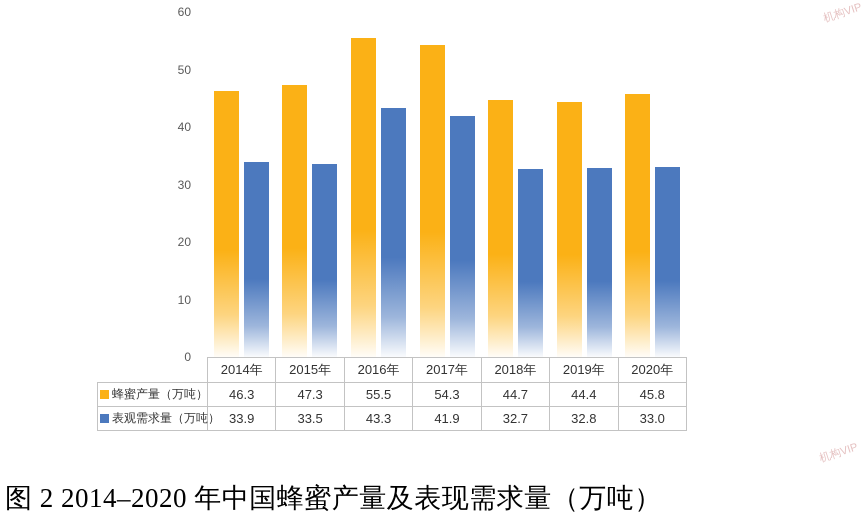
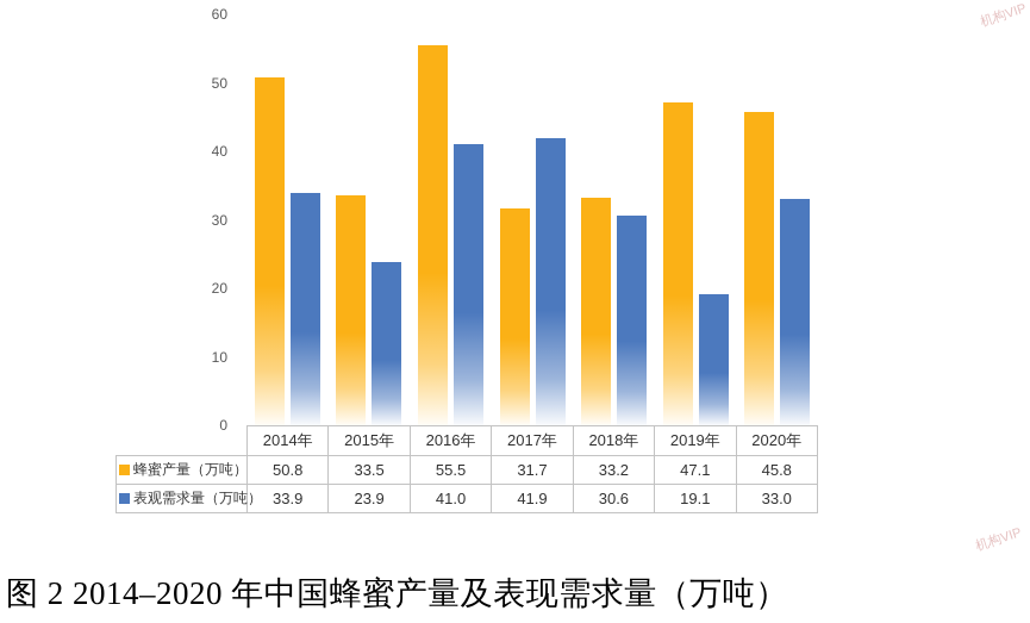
蜂蜜产量（万吨）/2014年: 46.3 -> 50.8
蜂蜜产量（万吨）/2015年: 47.3 -> 33.5
表观需求量（万吨）/2015年: 33.5 -> 23.9
表观需求量（万吨）/2016年: 43.3 -> 41.0
蜂蜜产量（万吨）/2017年: 54.3 -> 31.7
蜂蜜产量（万吨）/2018年: 44.7 -> 33.2
表观需求量（万吨）/2018年: 32.7 -> 30.6
蜂蜜产量（万吨）/2019年: 44.4 -> 47.1
表观需求量（万吨）/2019年: 32.8 -> 19.1
